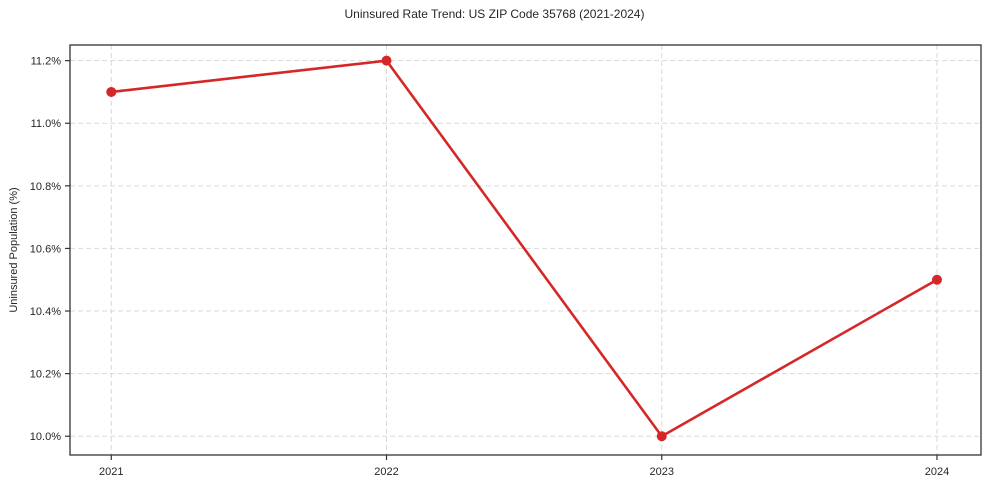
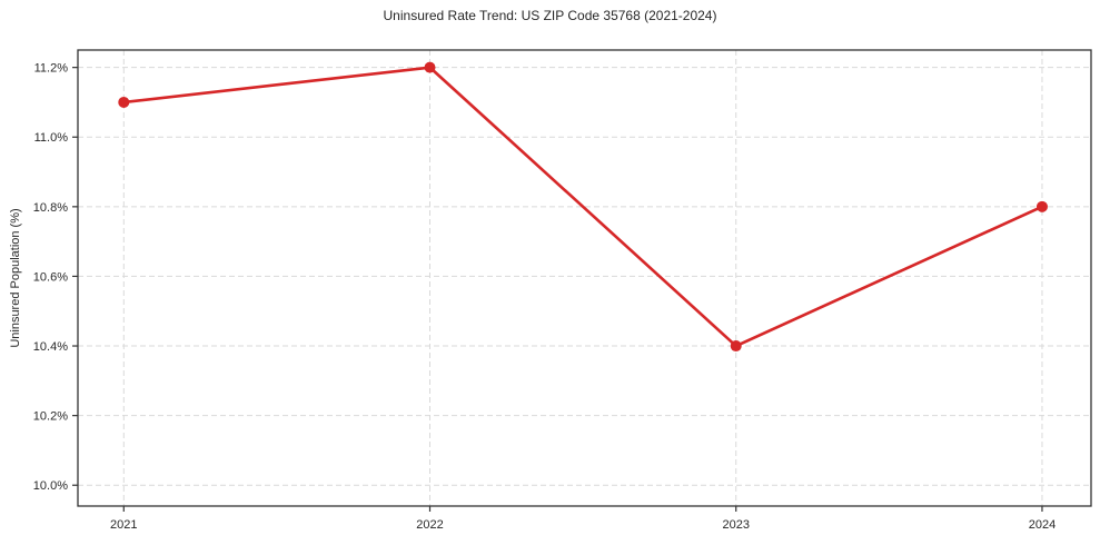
2023: 10.0% -> 10.4%
2024: 10.5% -> 10.8%
